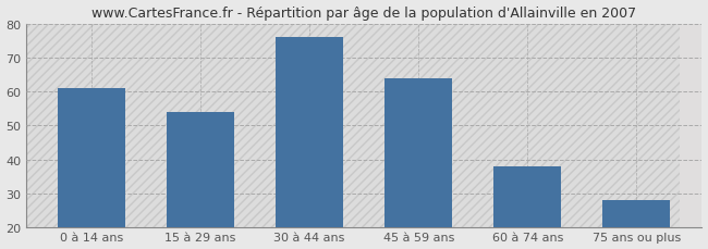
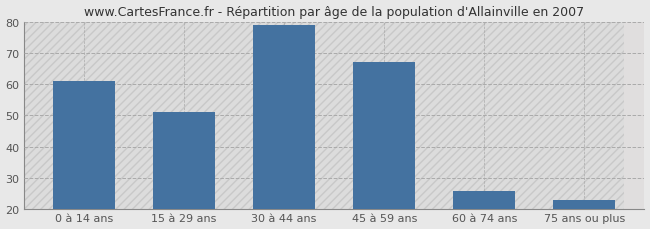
15 à 29 ans: 54 -> 51
30 à 44 ans: 76 -> 79
45 à 59 ans: 64 -> 67
60 à 74 ans: 38 -> 26
75 ans ou plus: 28 -> 23
